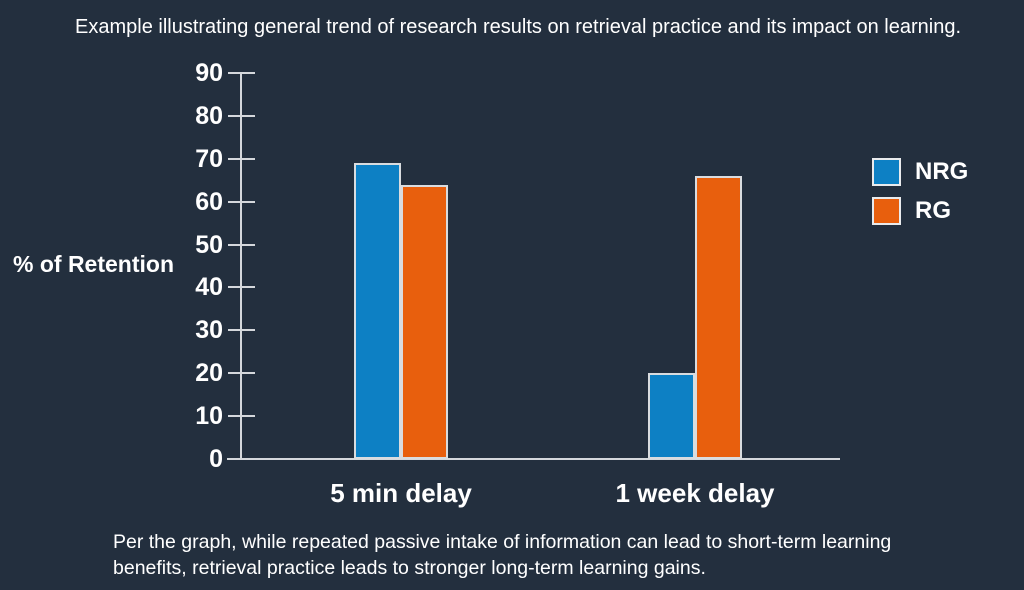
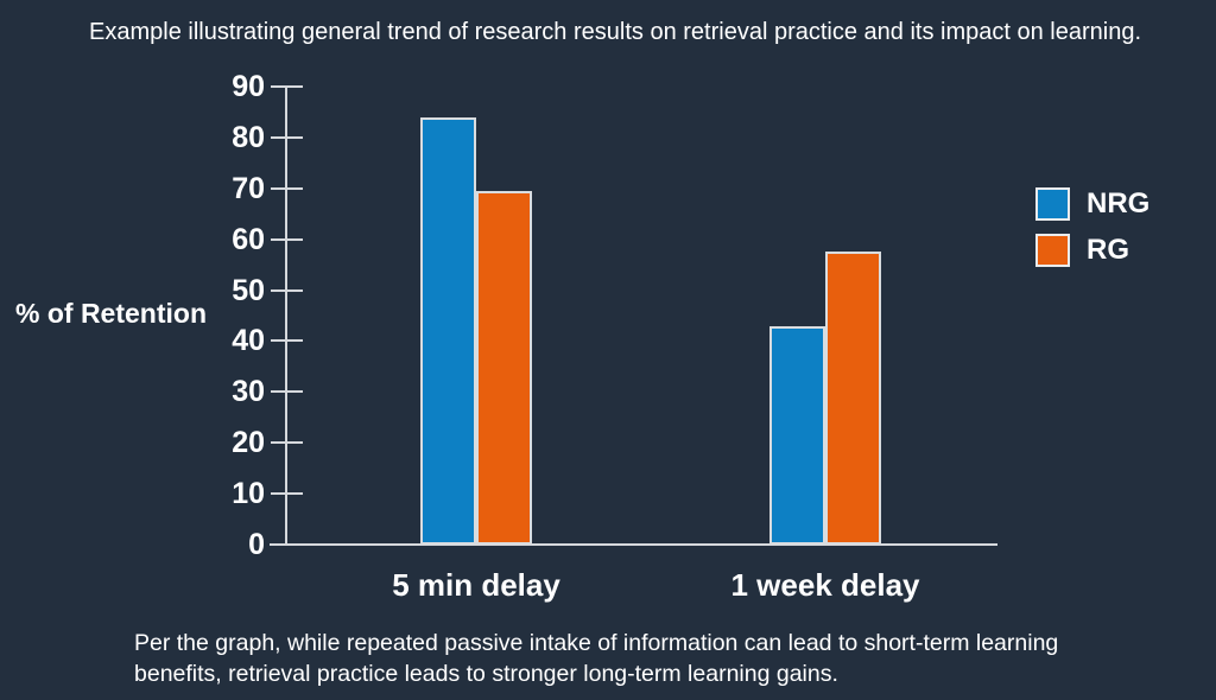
NRG/5 min delay: 69 -> 84
RG/5 min delay: 64 -> 70
NRG/1 week delay: 20 -> 43
RG/1 week delay: 66 -> 58
